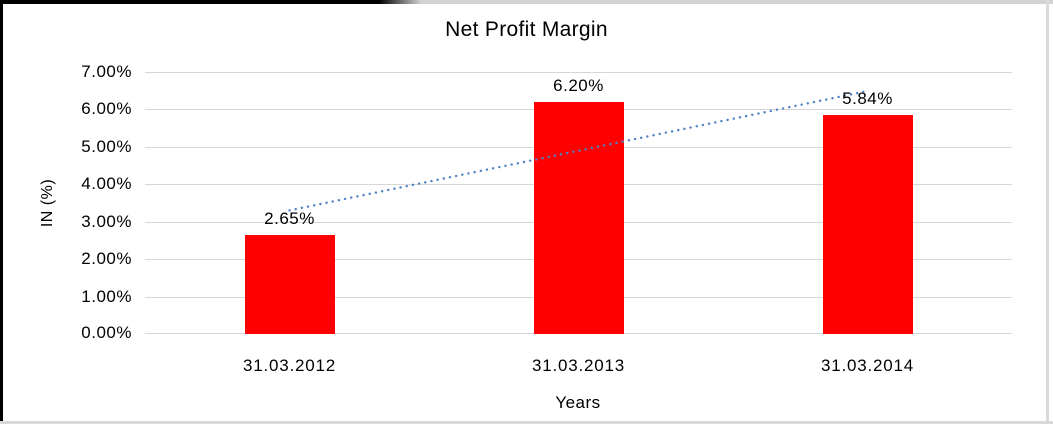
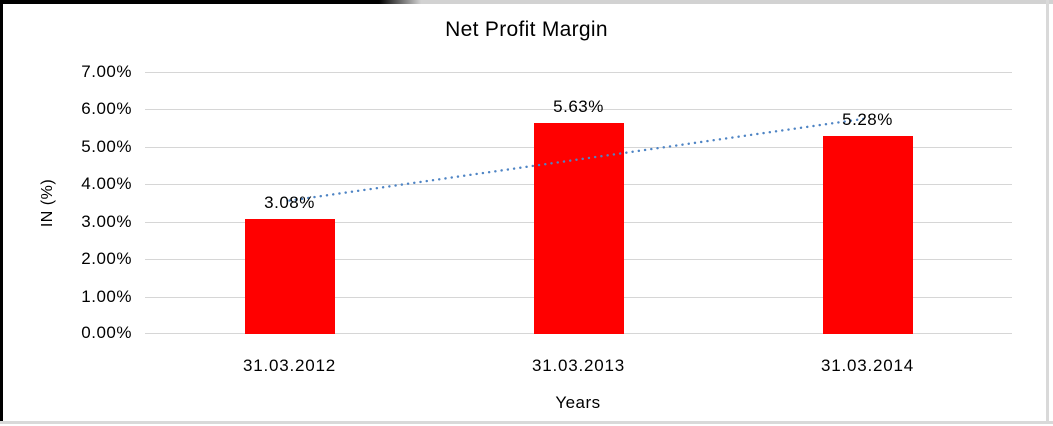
31.03.2012: 2.65% -> 3.08%
31.03.2013: 6.20% -> 5.63%
31.03.2014: 5.84% -> 5.28%
